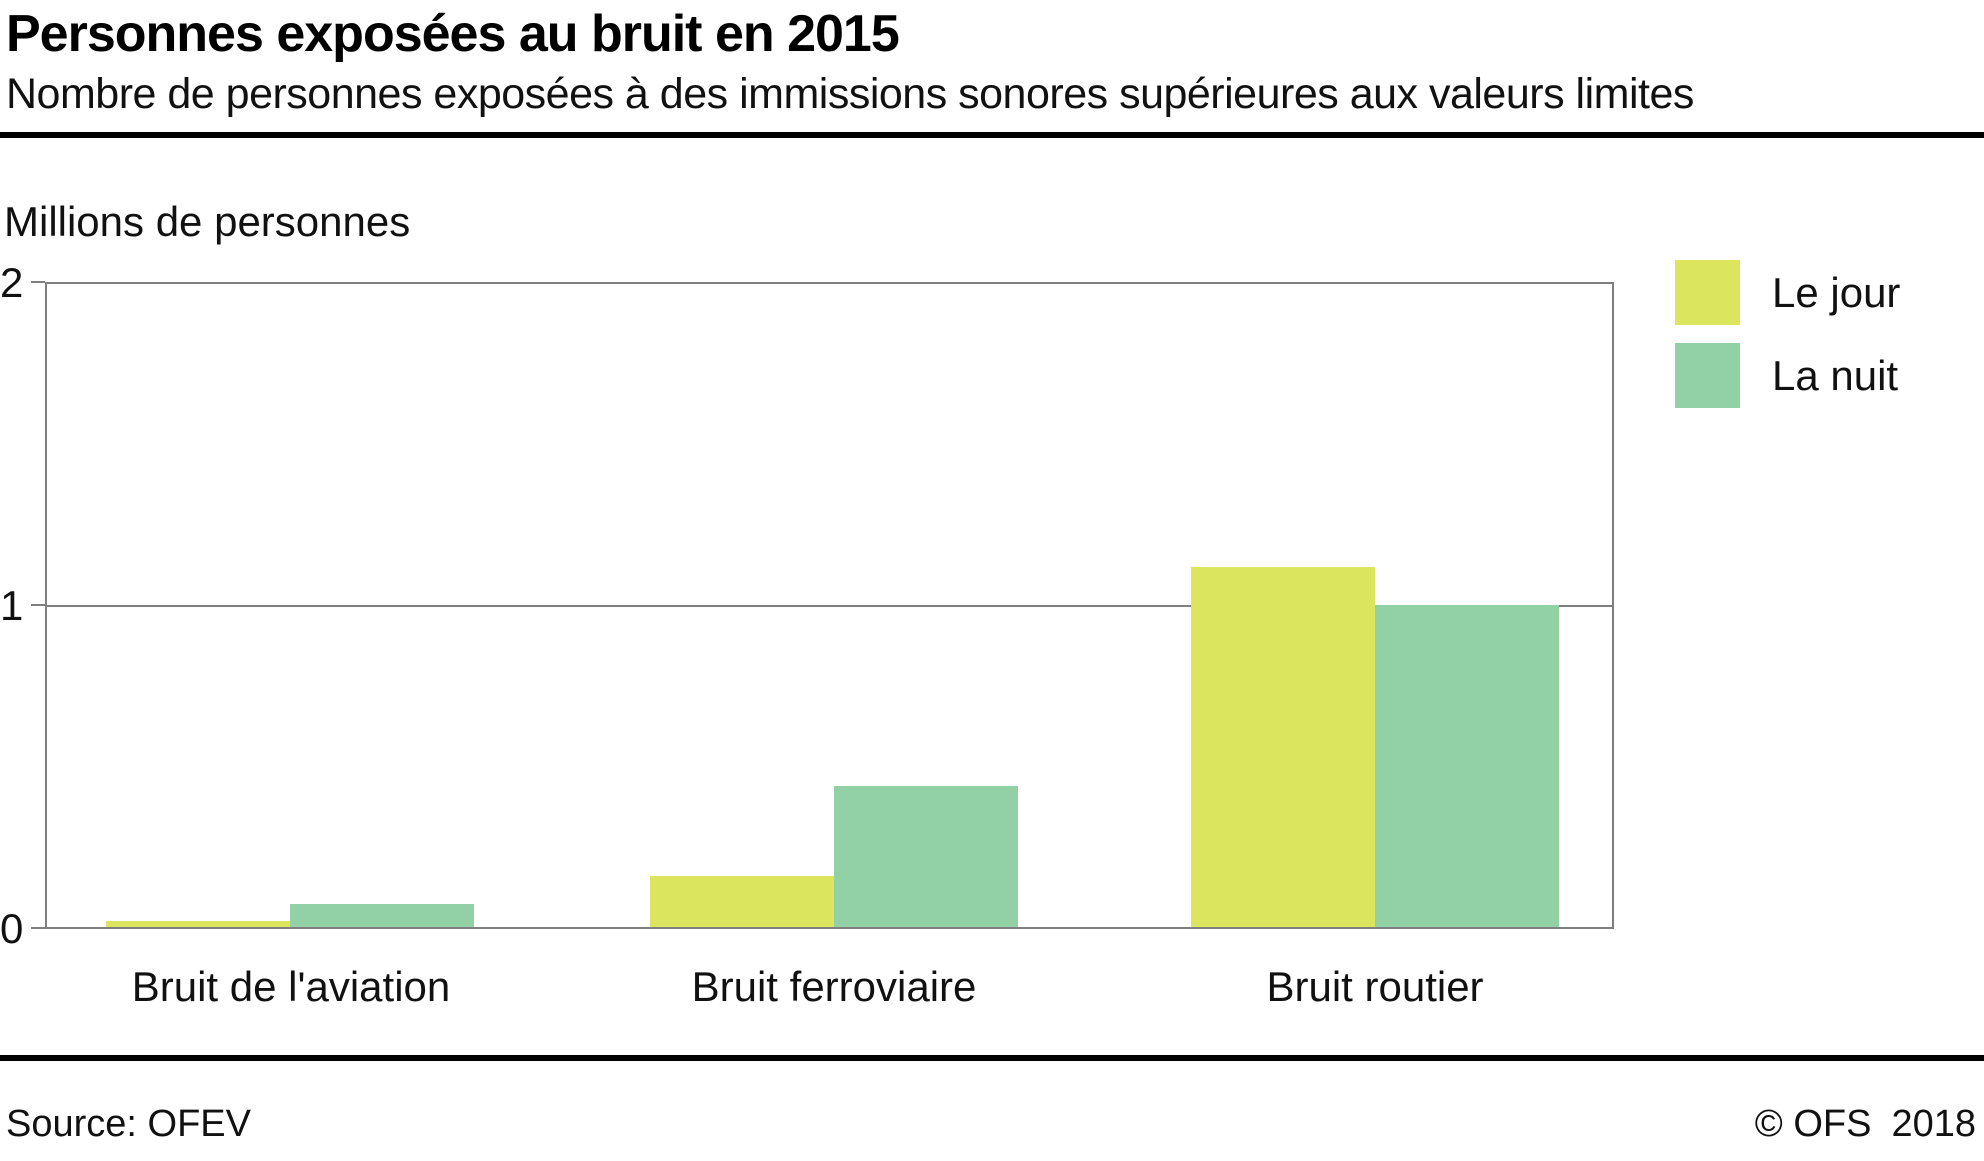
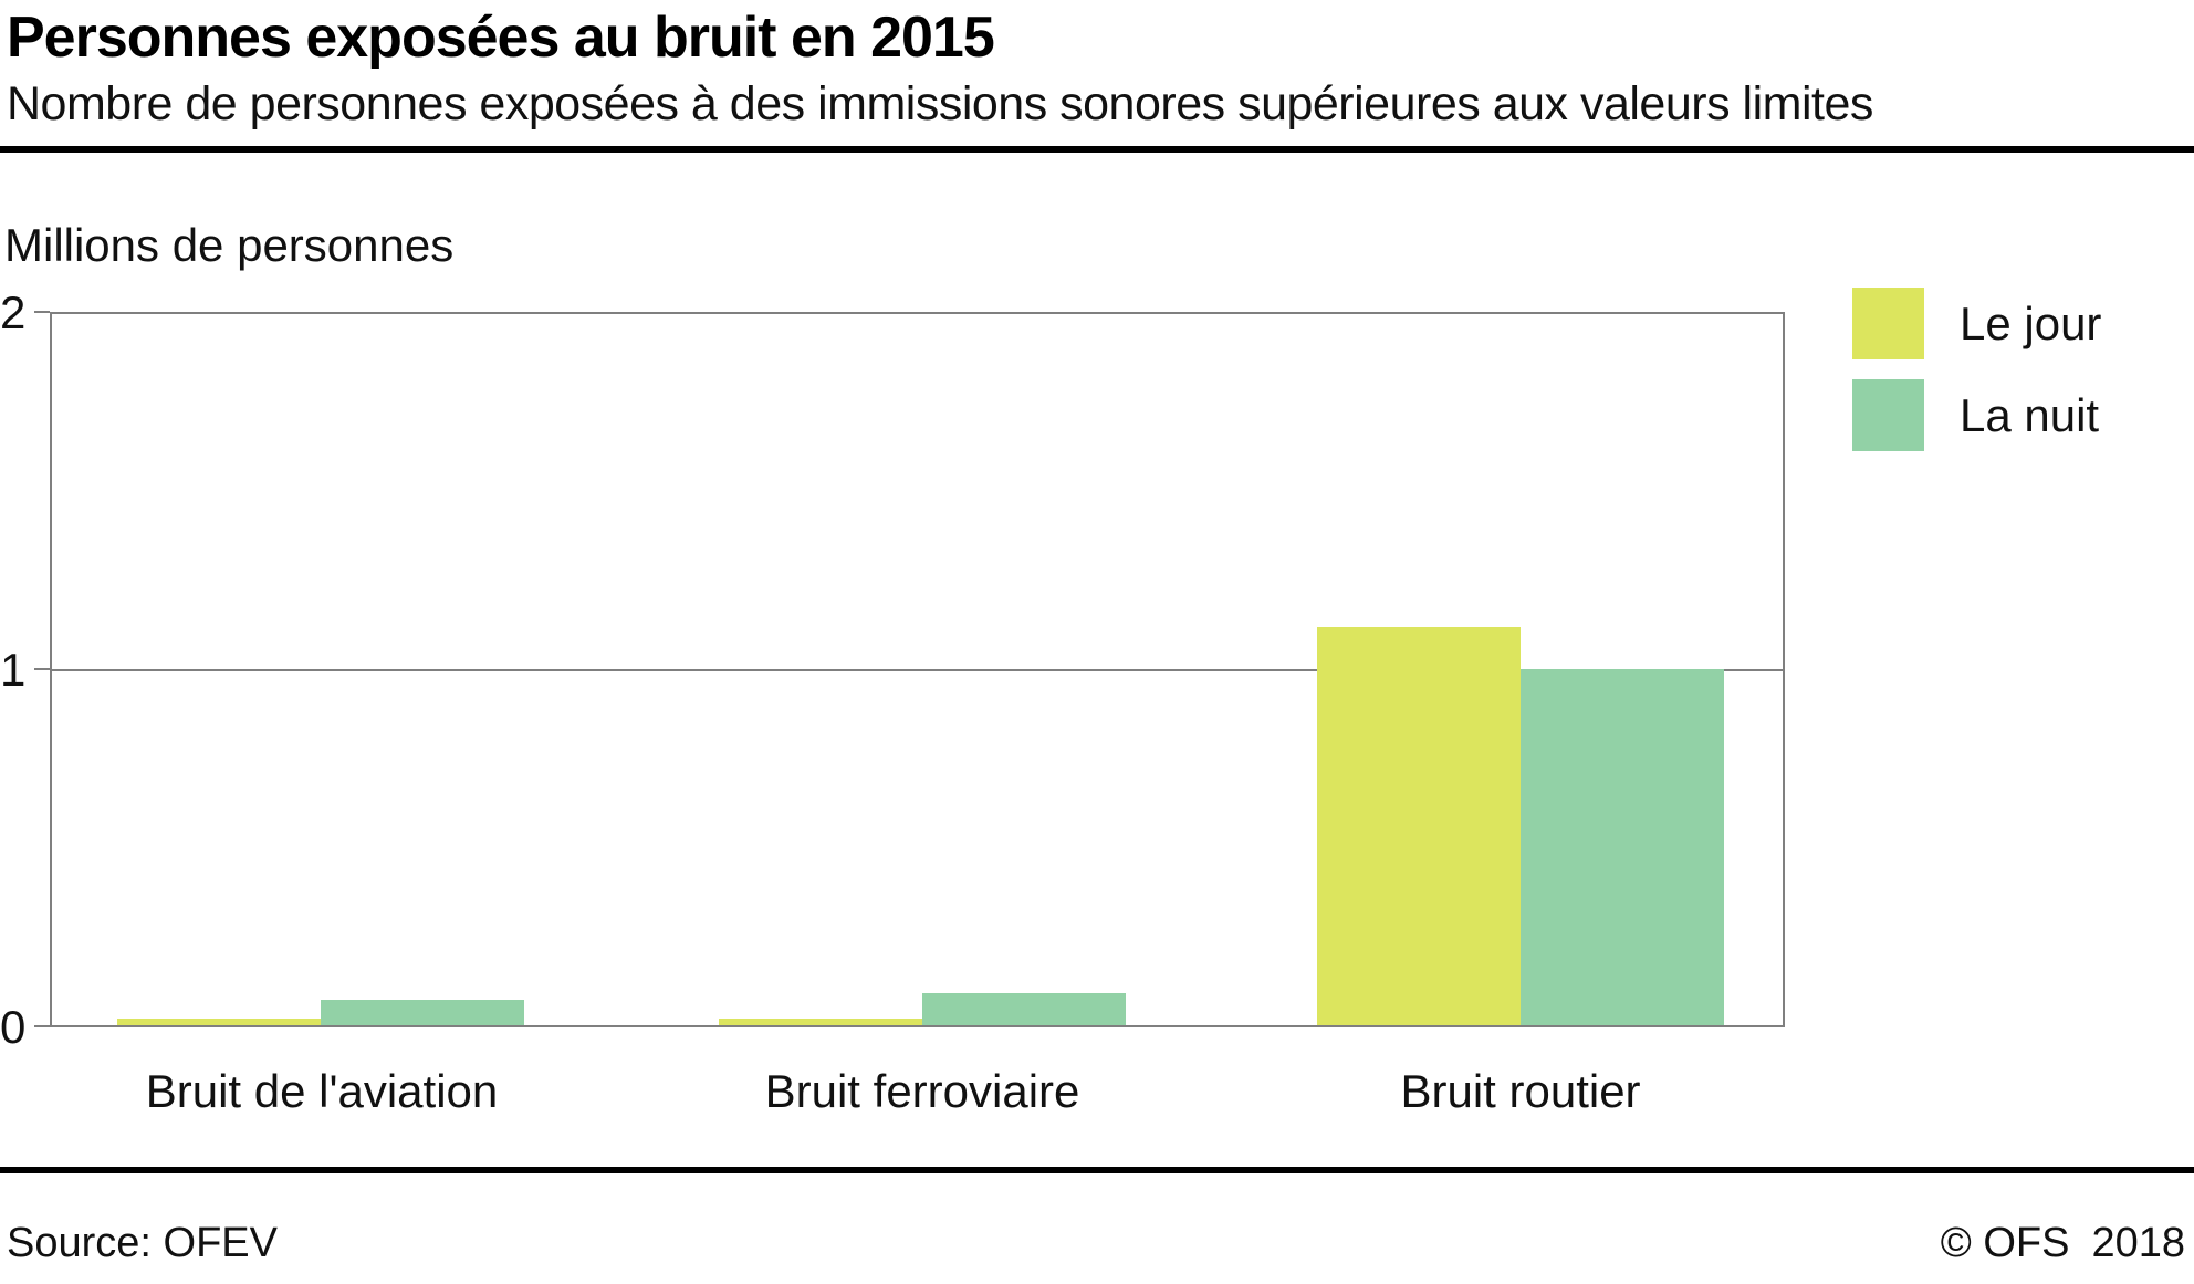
Le jour/Bruit ferroviaire: 0.16 -> 0.02
La nuit/Bruit ferroviaire: 0.44 -> 0.09
